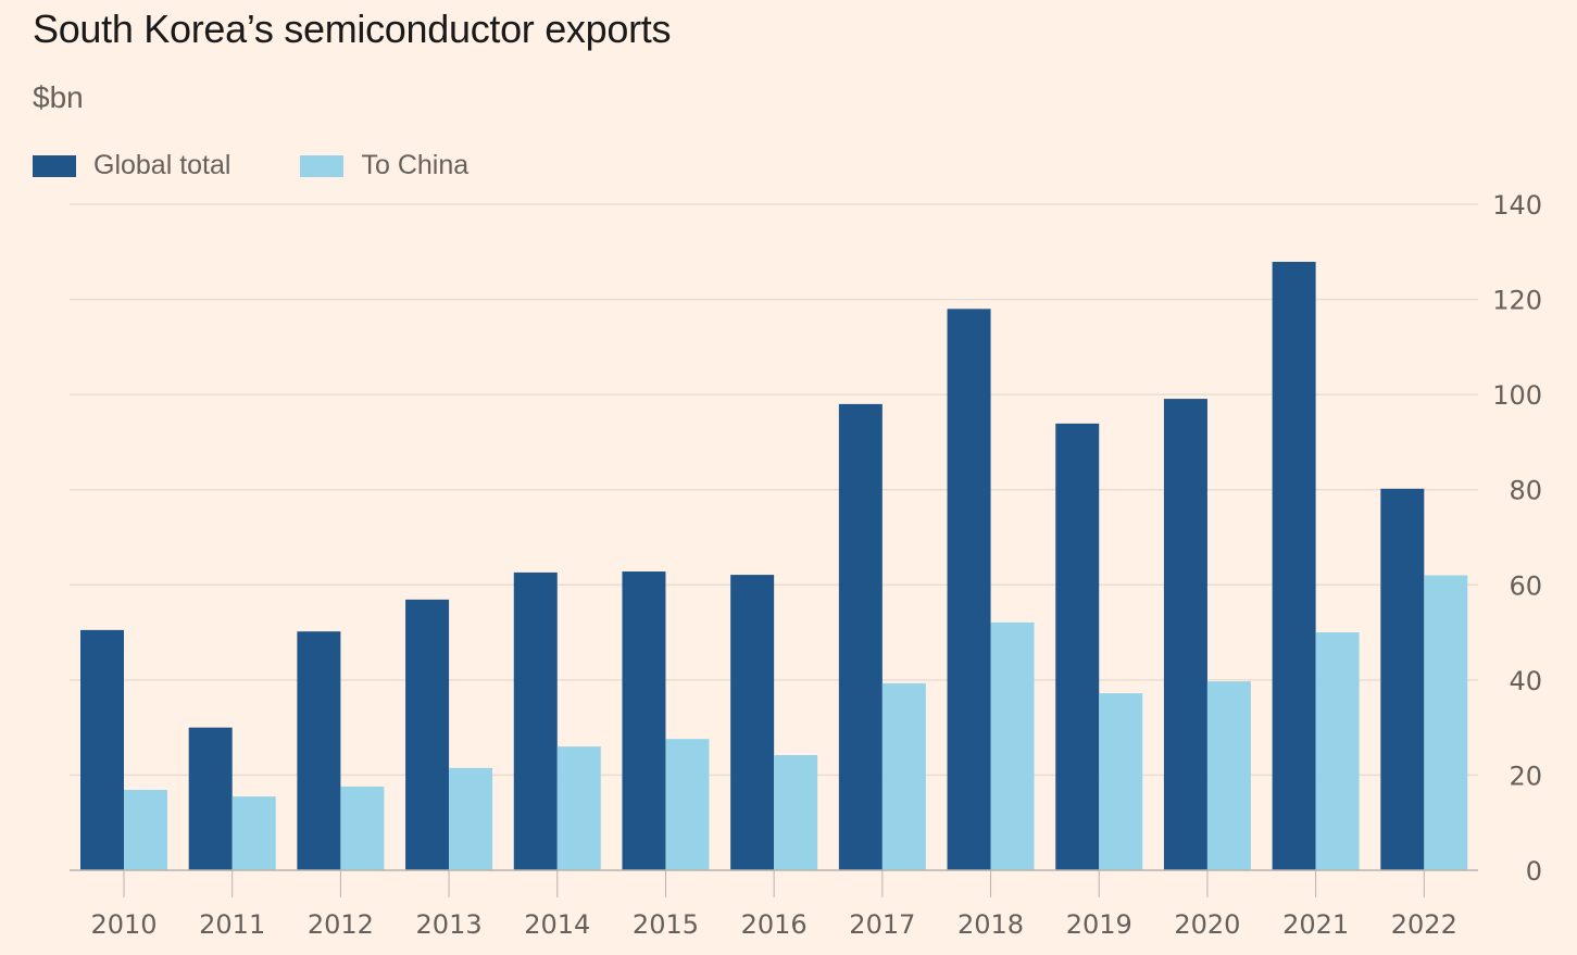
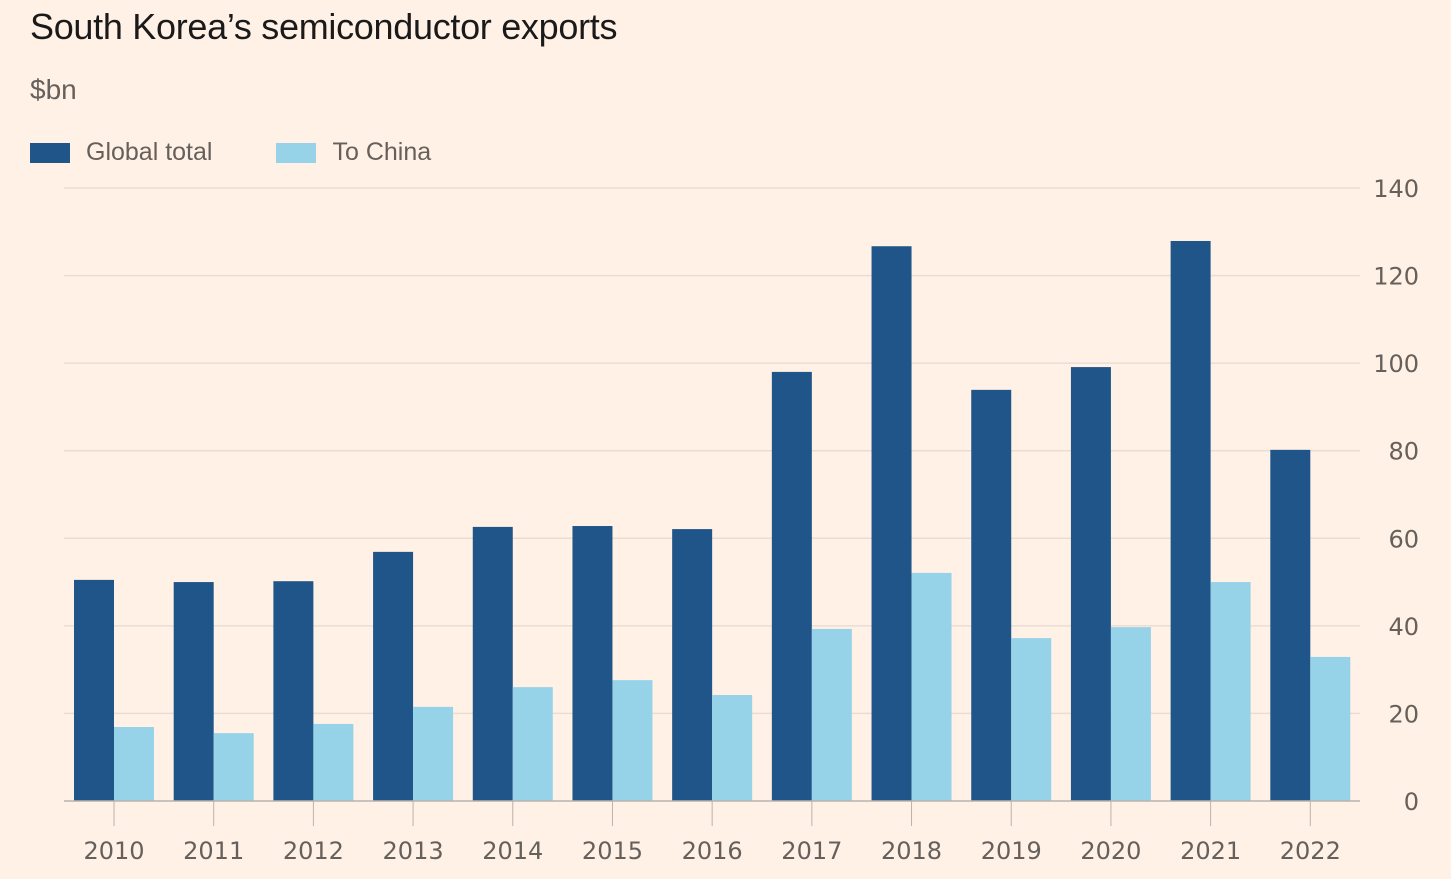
Global total/2011: 30 -> 50
Global total/2018: 118 -> 127
To China/2022: 62 -> 33
